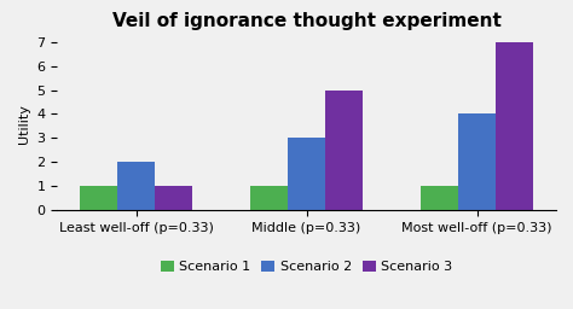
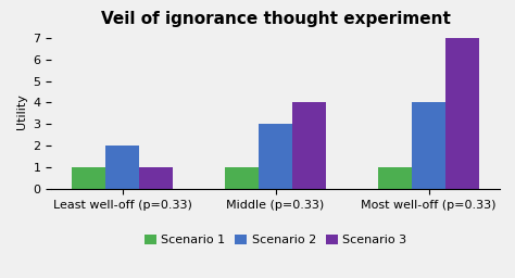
Scenario 3/Middle (p=0.33): 5 -> 4
